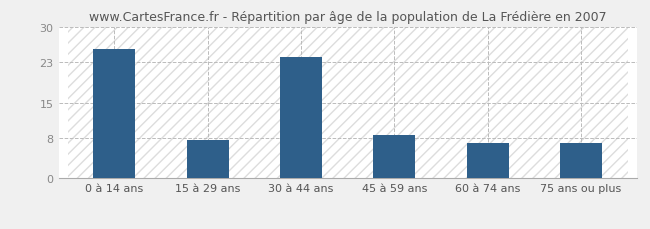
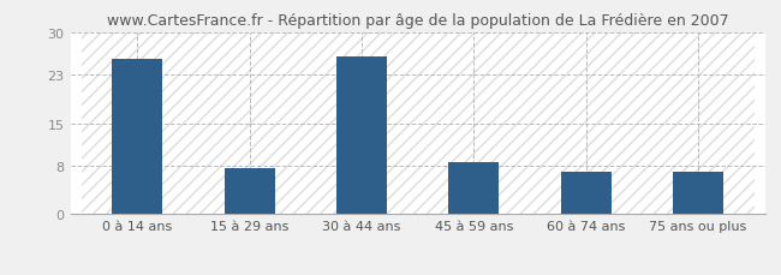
30 à 44 ans: 24.0 -> 26.0
